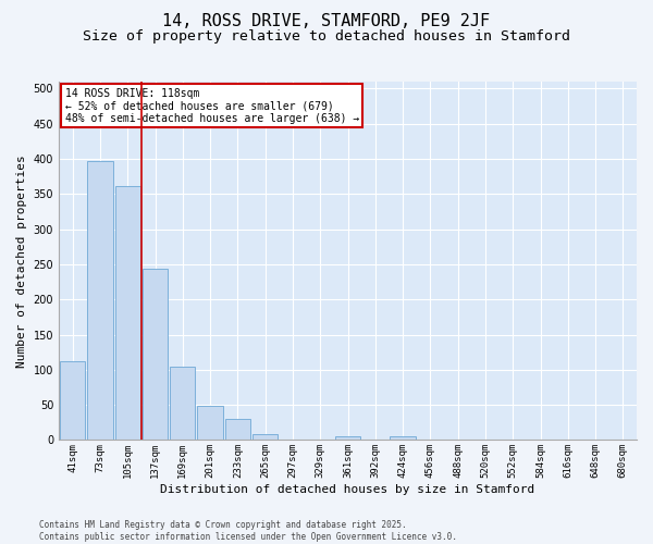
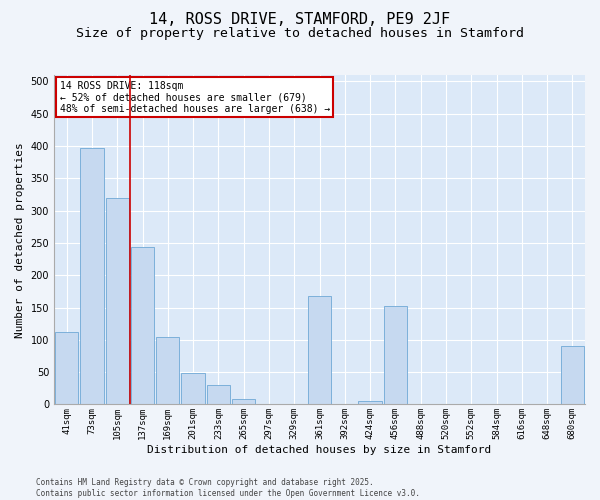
105sqm: 362 -> 320
361sqm: 6 -> 168
456sqm: 1 -> 152
680sqm: 1 -> 90
